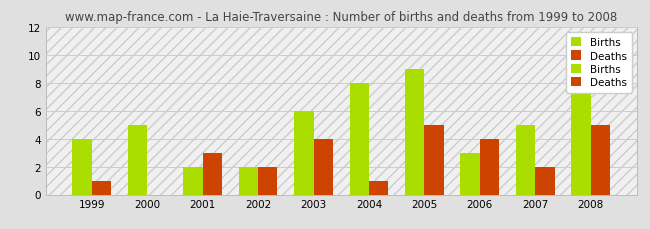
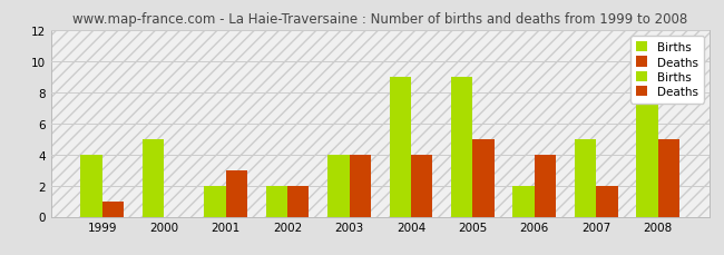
Births/2003: 6 -> 4
Births/2004: 8 -> 9
Deaths/2004: 1 -> 4
Births/2006: 3 -> 2
